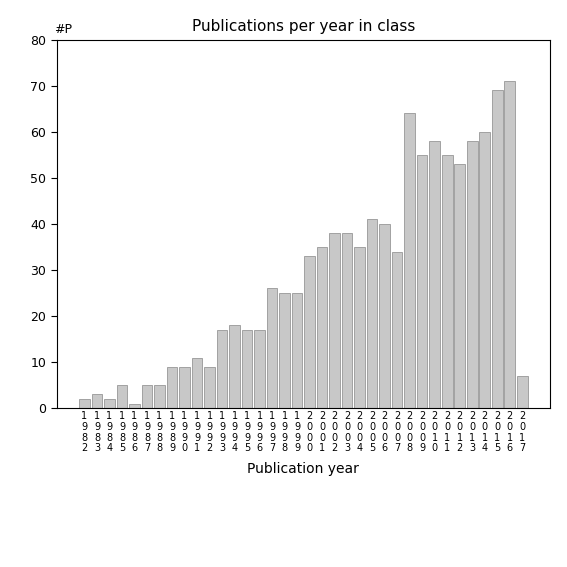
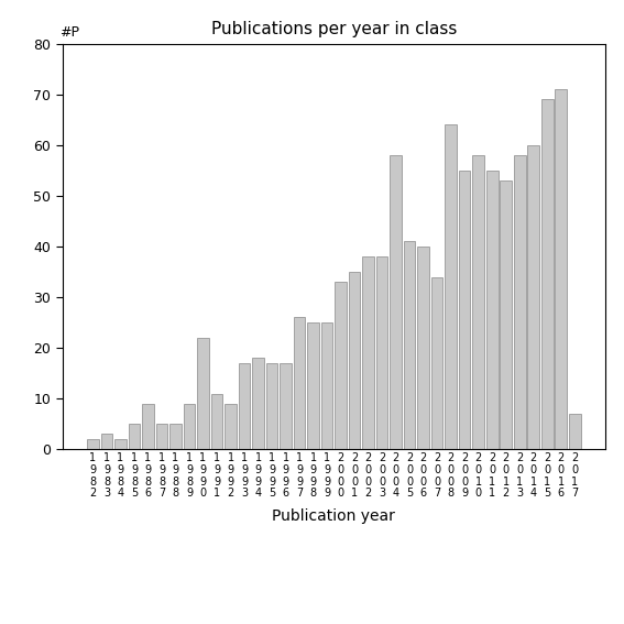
1 9 8 6: 1 -> 9
1 9 9 0: 9 -> 22
2 0 0 4: 35 -> 58
